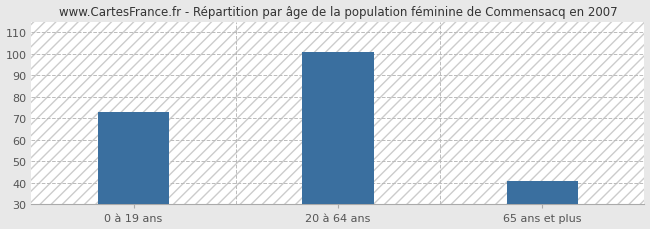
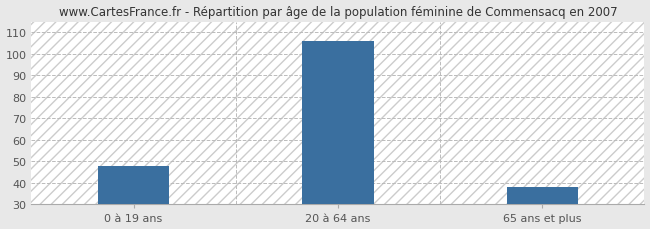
0 à 19 ans: 73 -> 48
20 à 64 ans: 101 -> 106
65 ans et plus: 41 -> 38
